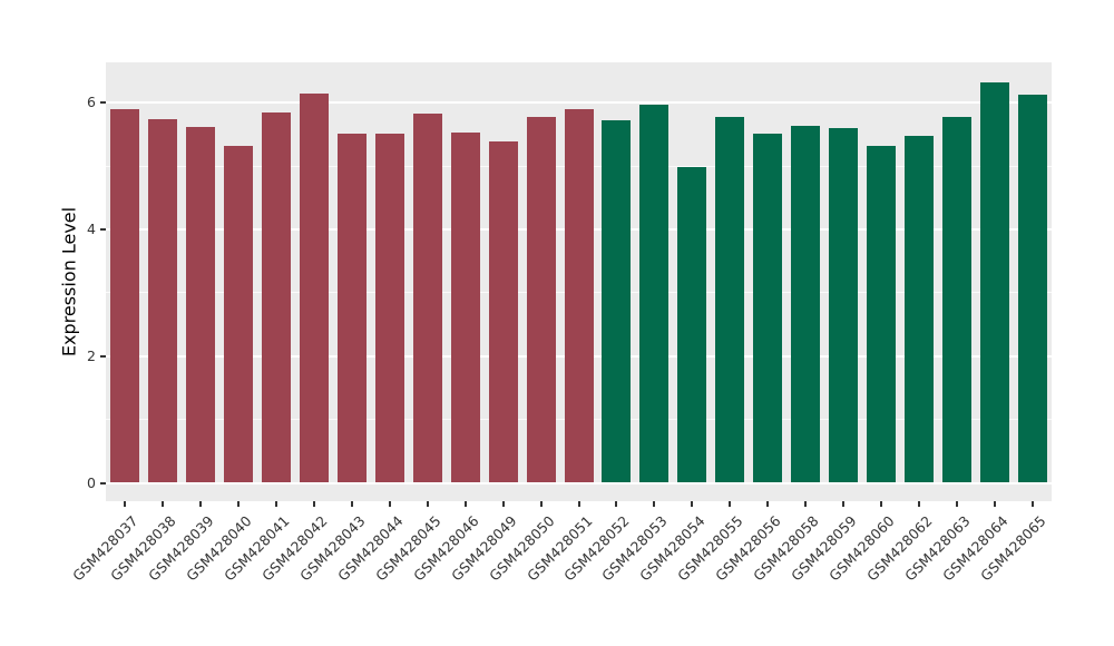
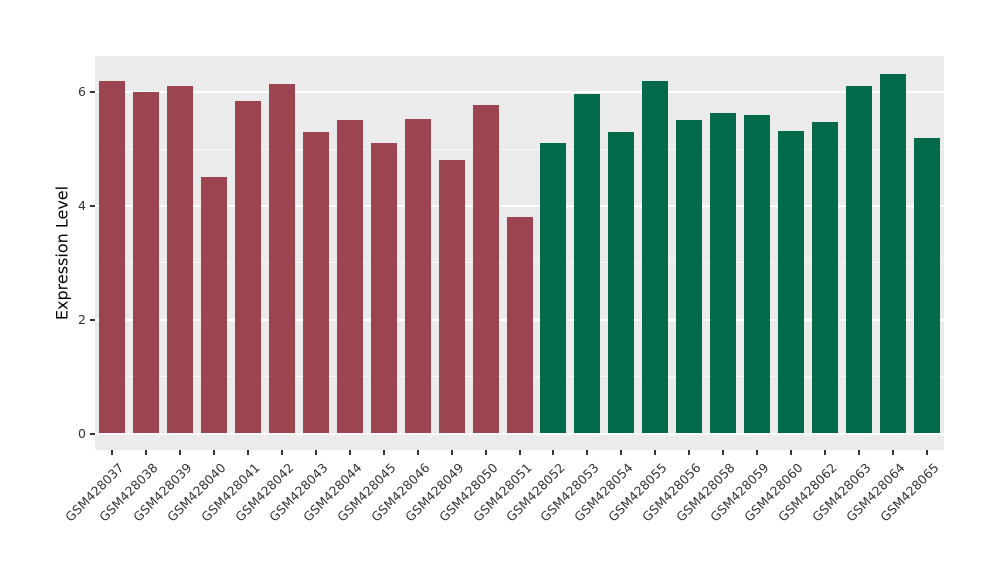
GSM428037: 5.9 -> 6.2
GSM428038: 5.7 -> 6.0
GSM428039: 5.6 -> 6.1
GSM428040: 5.3 -> 4.5
GSM428043: 5.5 -> 5.3
GSM428045: 5.8 -> 5.1
GSM428049: 5.4 -> 4.8
GSM428051: 5.9 -> 3.8
GSM428052: 5.7 -> 5.1
GSM428054: 5.0 -> 5.3
GSM428055: 5.8 -> 6.2
GSM428063: 5.8 -> 6.1
GSM428065: 6.1 -> 5.2
